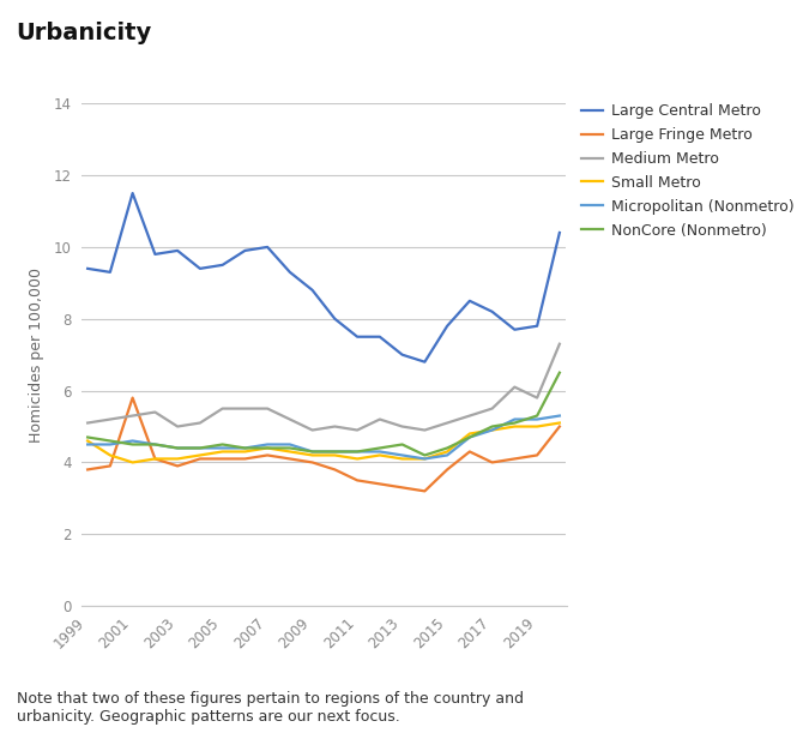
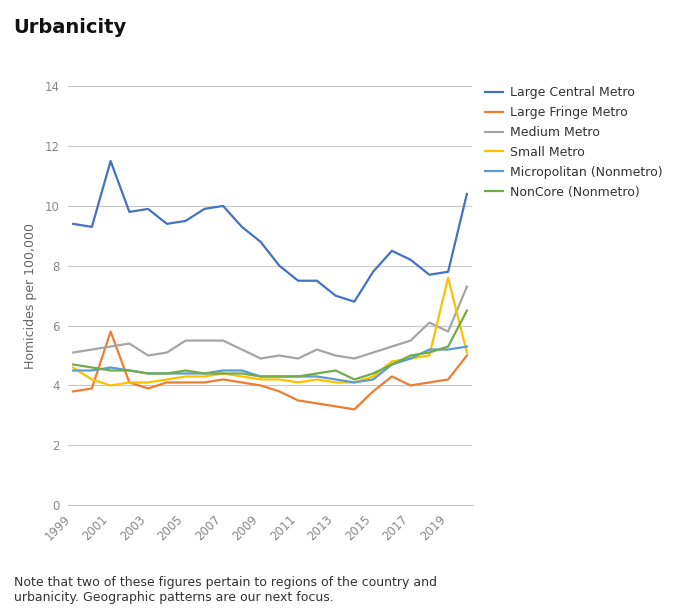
Small Metro/2019: 5.0 -> 7.6
